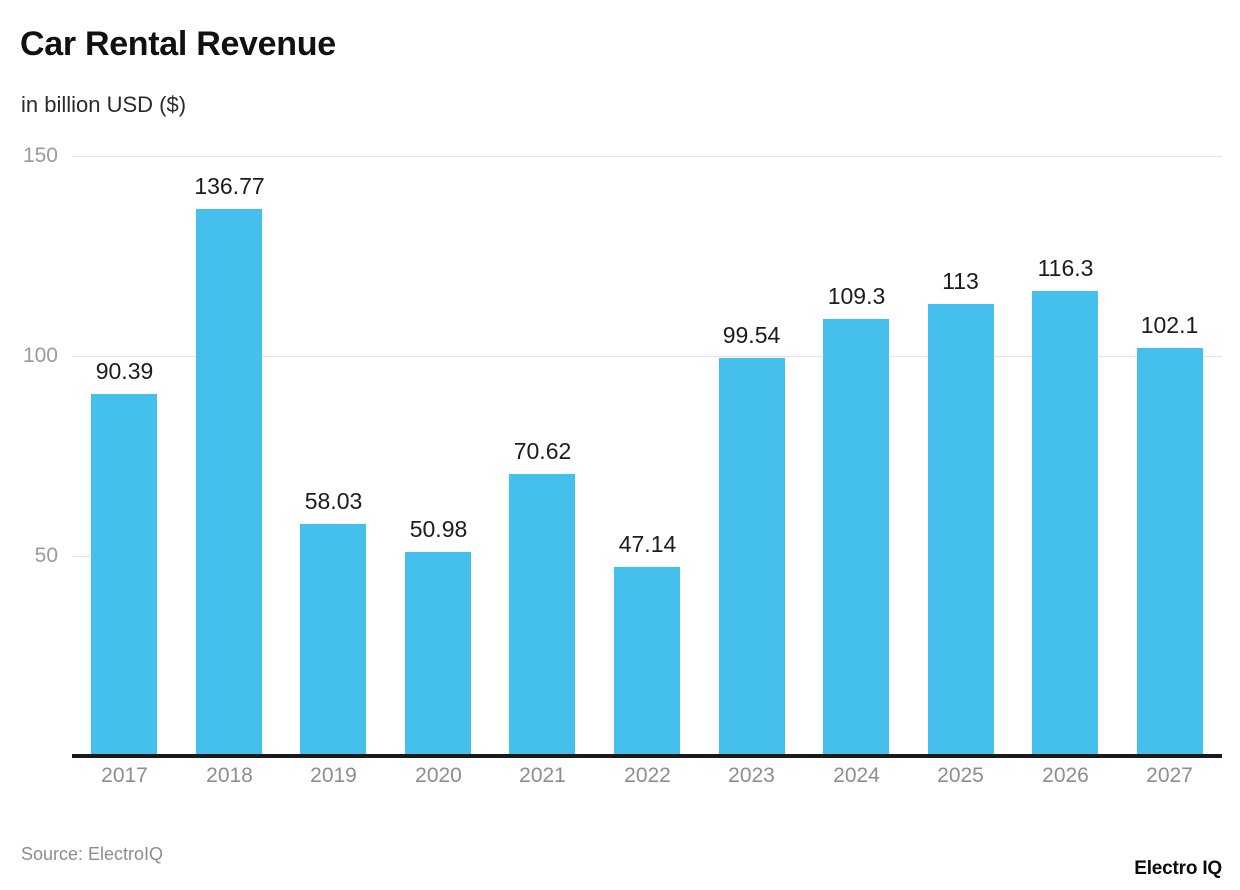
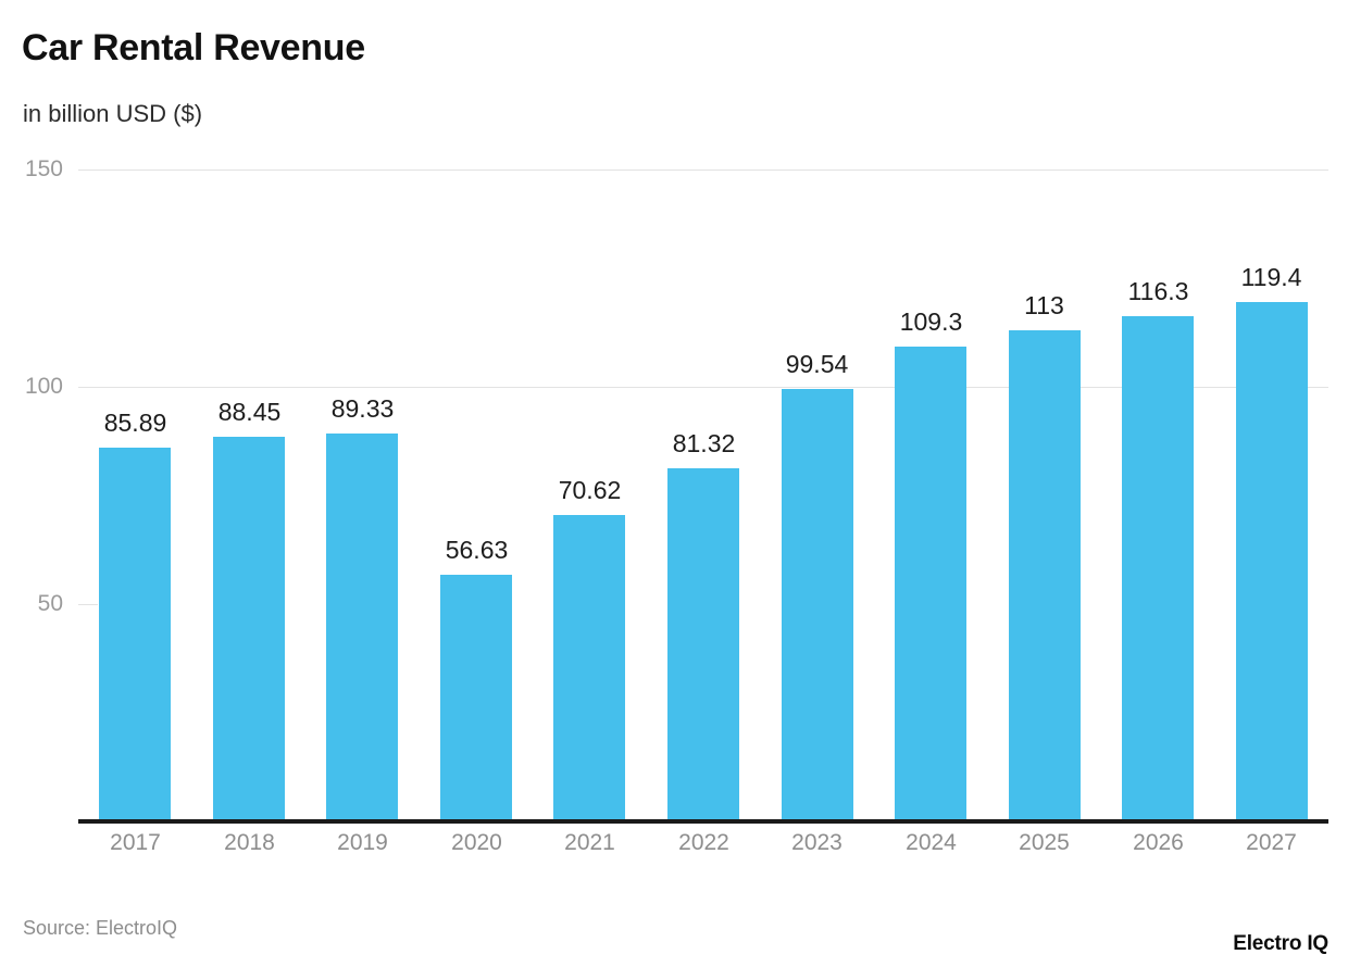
2017: 90.39 -> 85.89
2018: 136.77 -> 88.45
2019: 58.03 -> 89.33
2020: 50.98 -> 56.63
2022: 47.14 -> 81.32
2027: 102.1 -> 119.4
